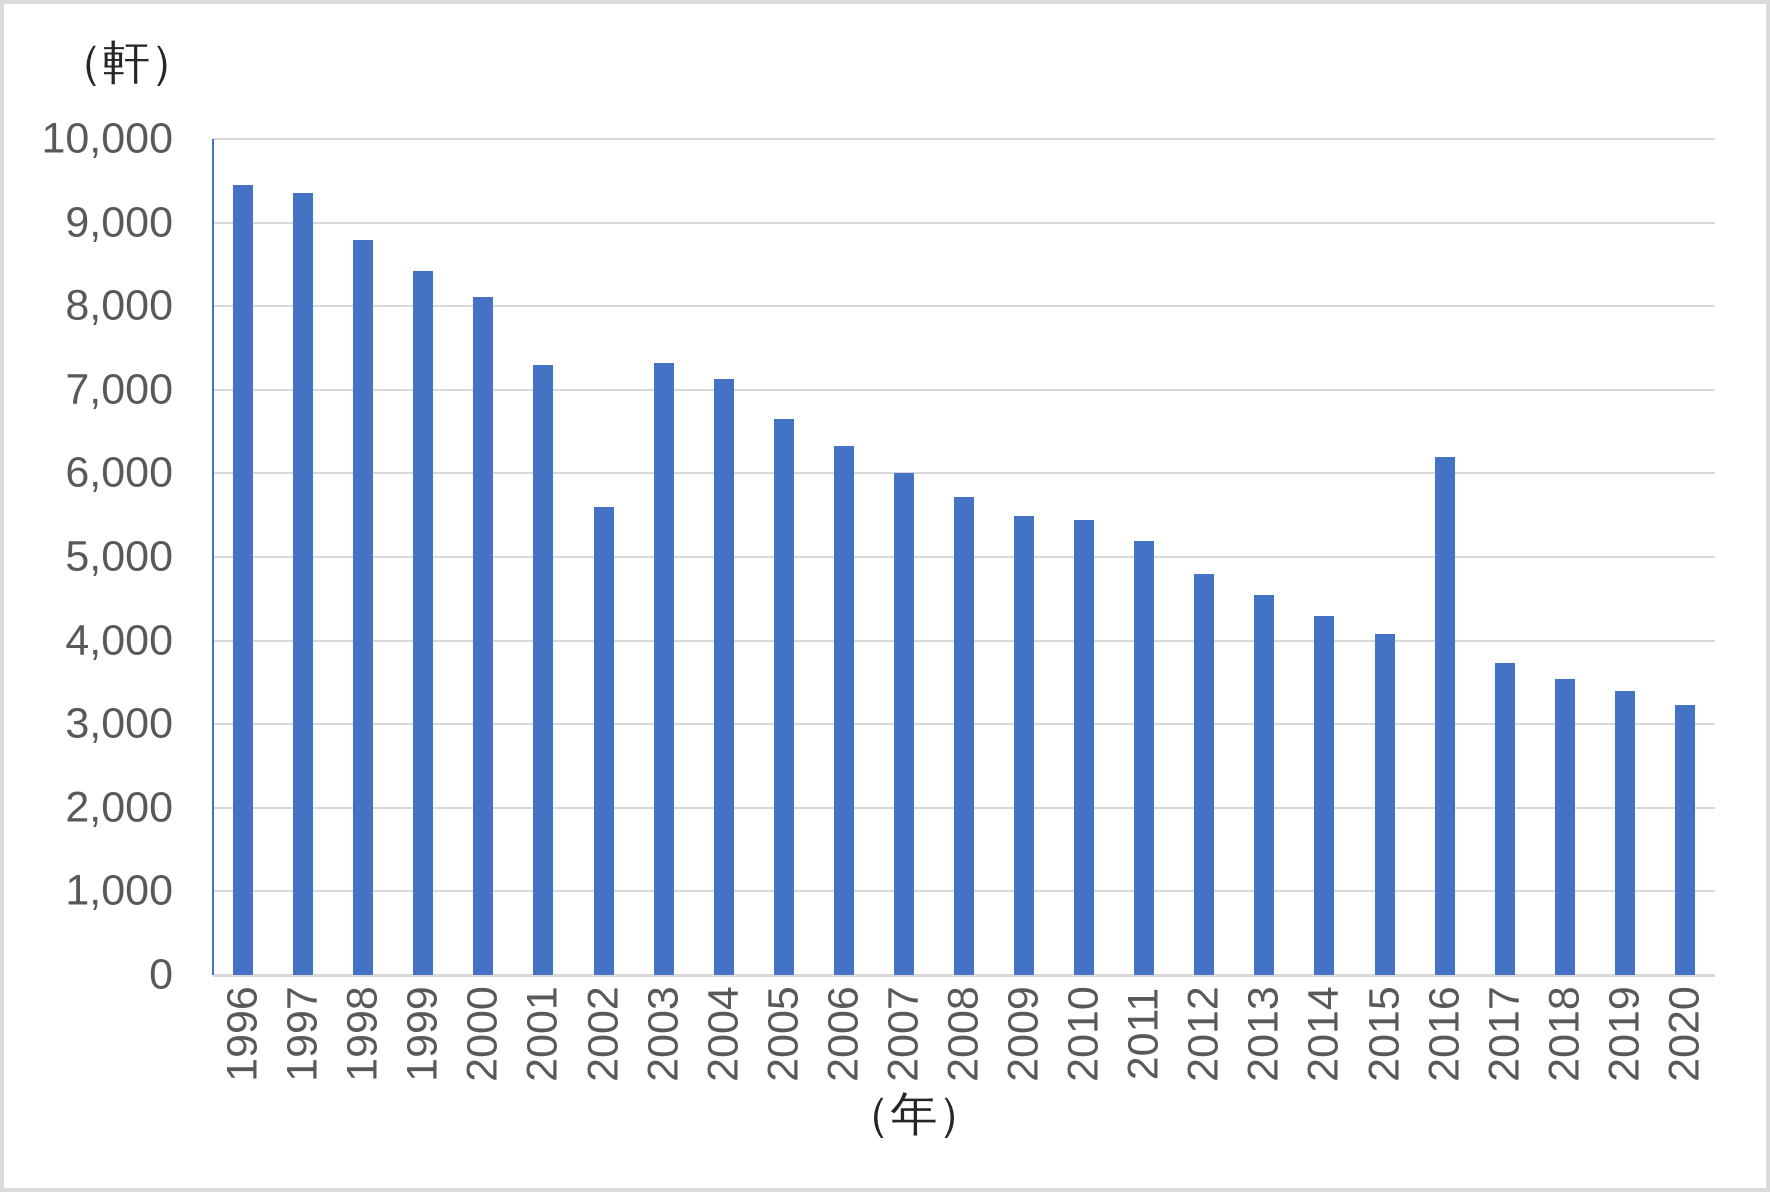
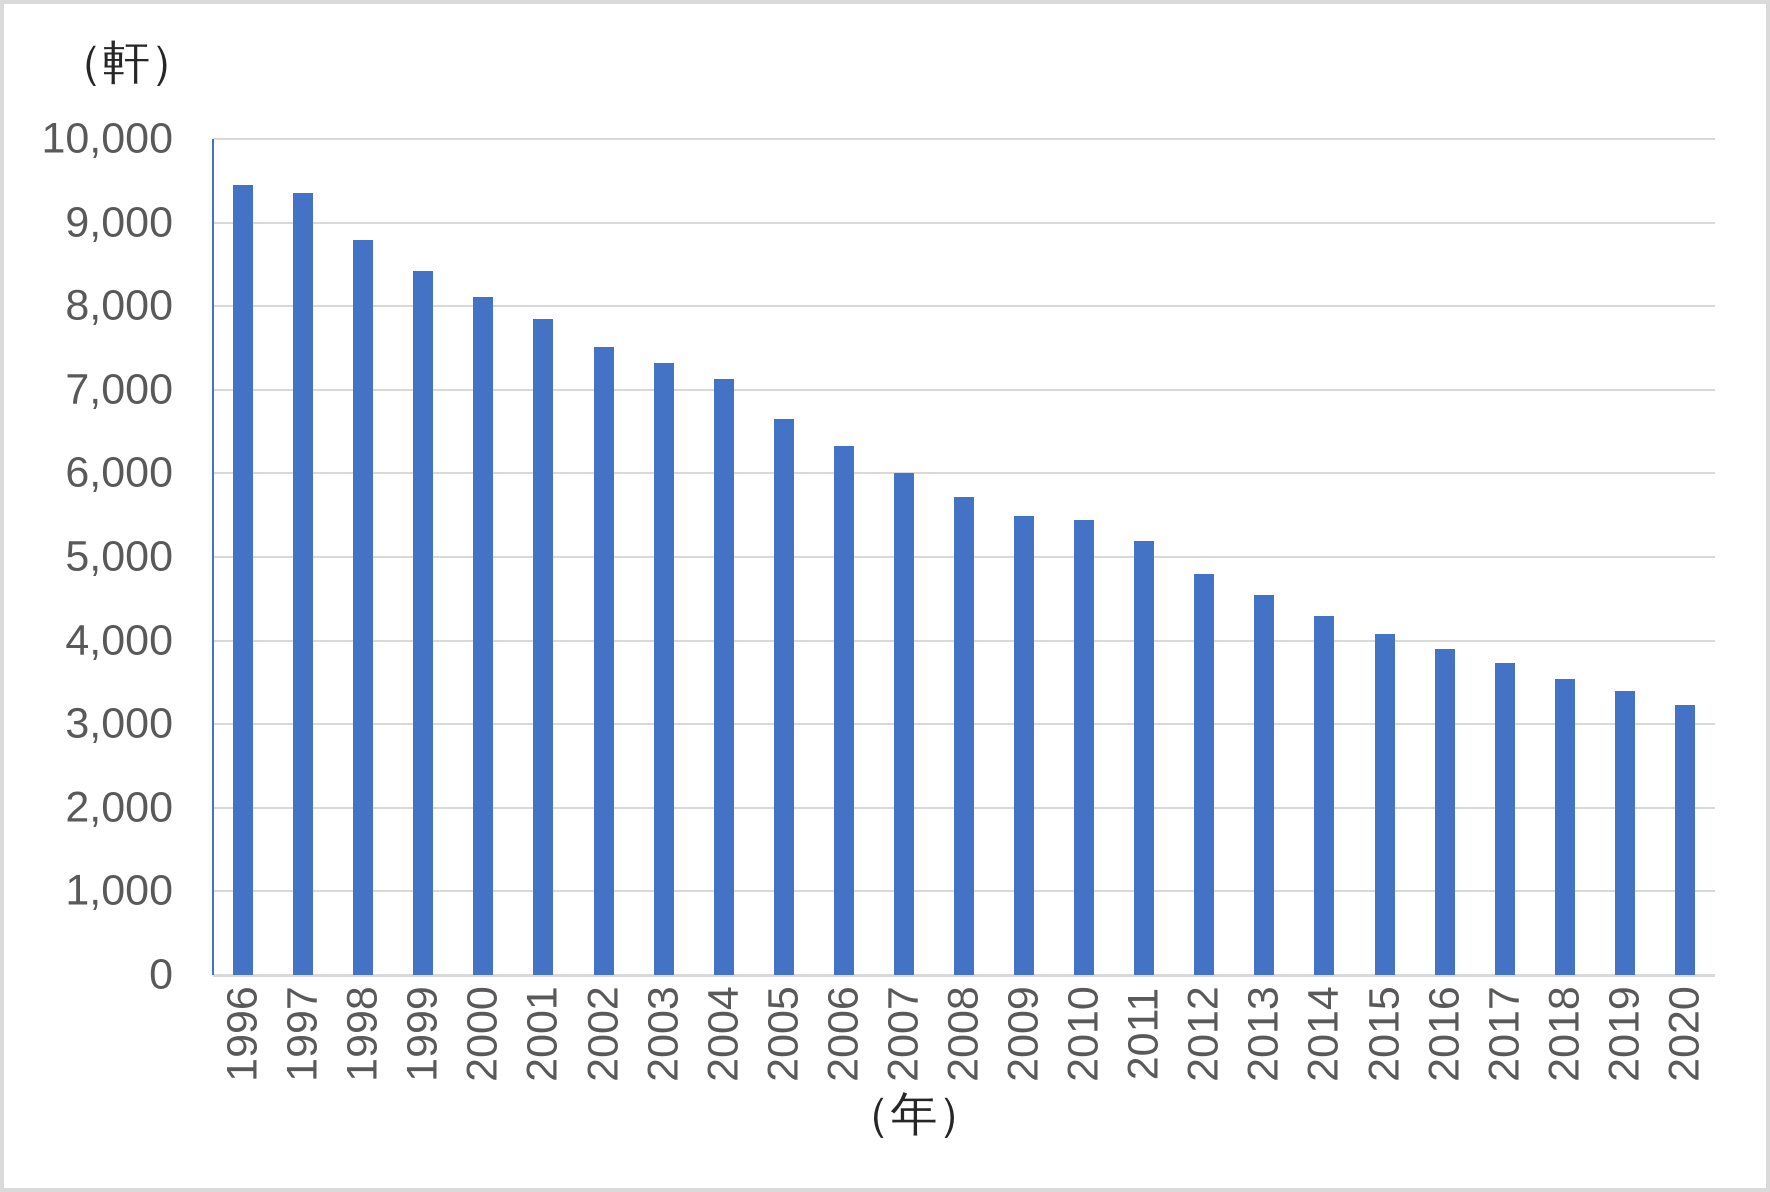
2001: 7300 -> 7800
2002: 5600 -> 7500
2016: 6200 -> 3900
